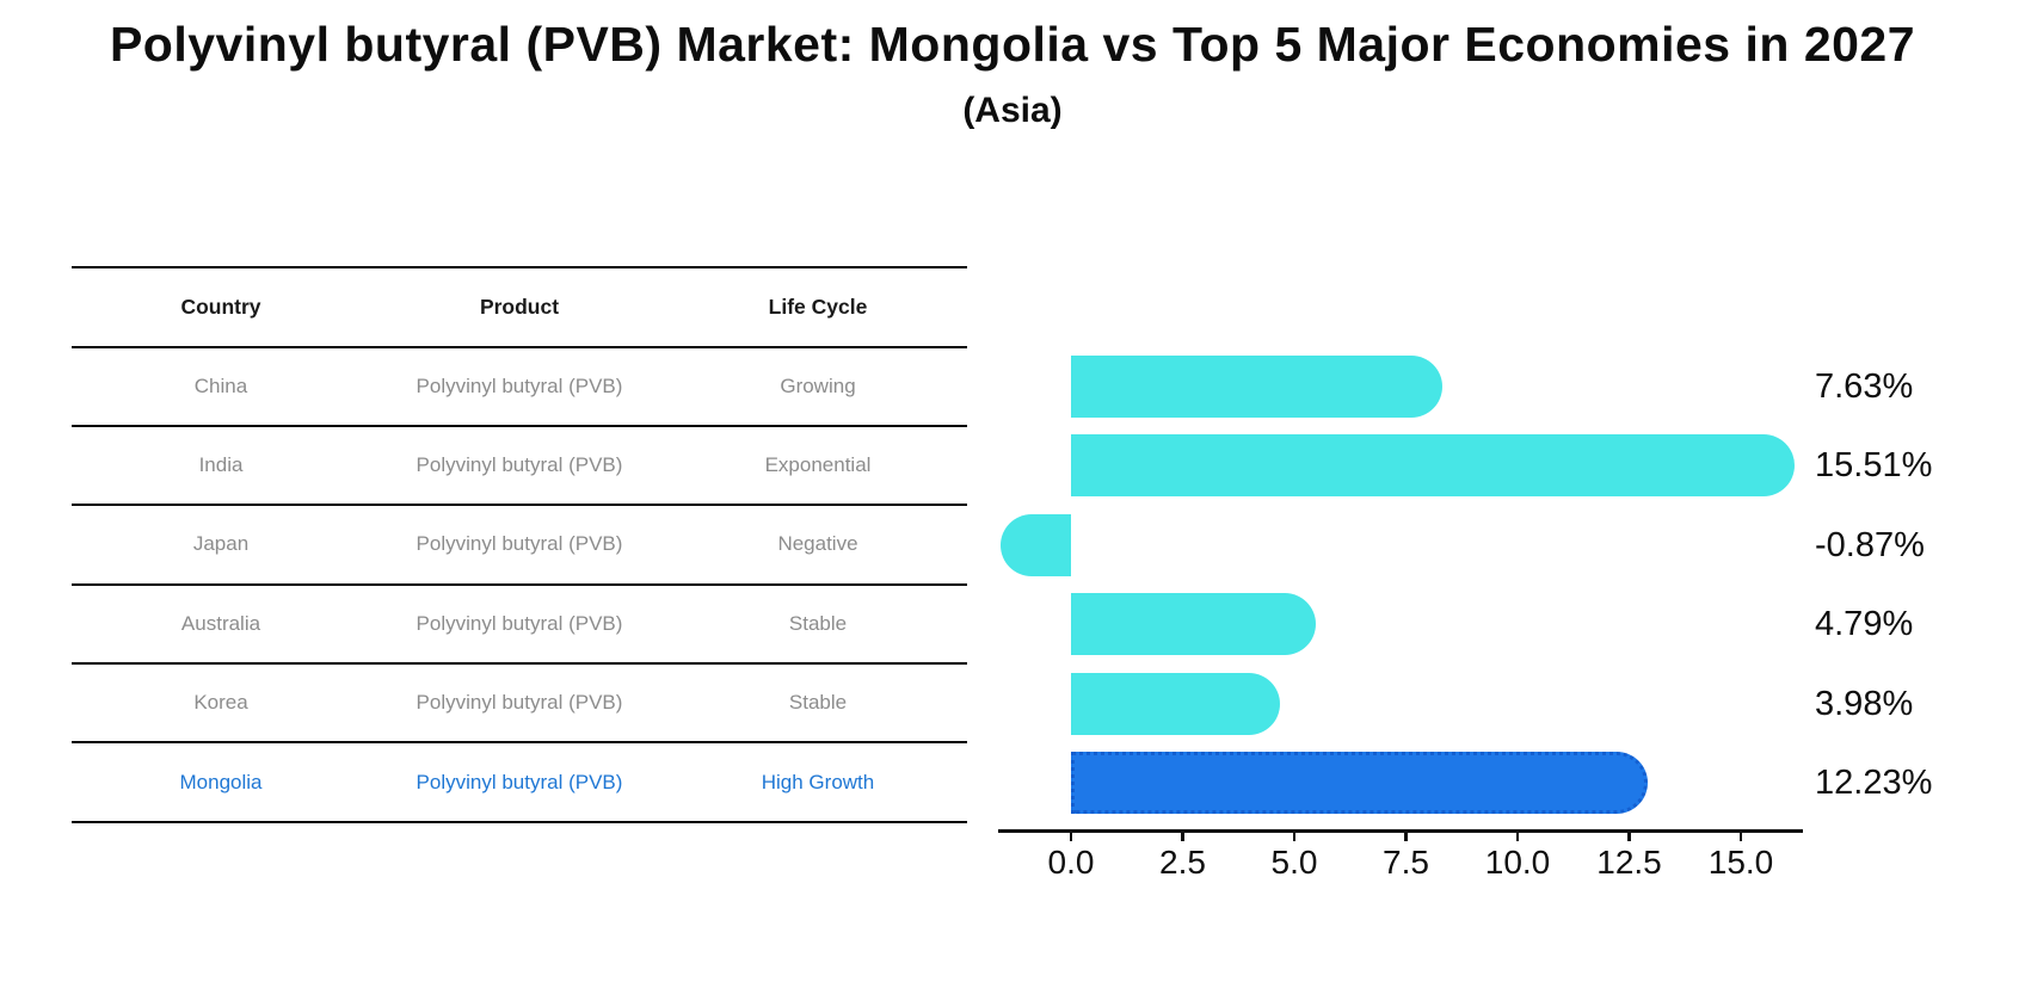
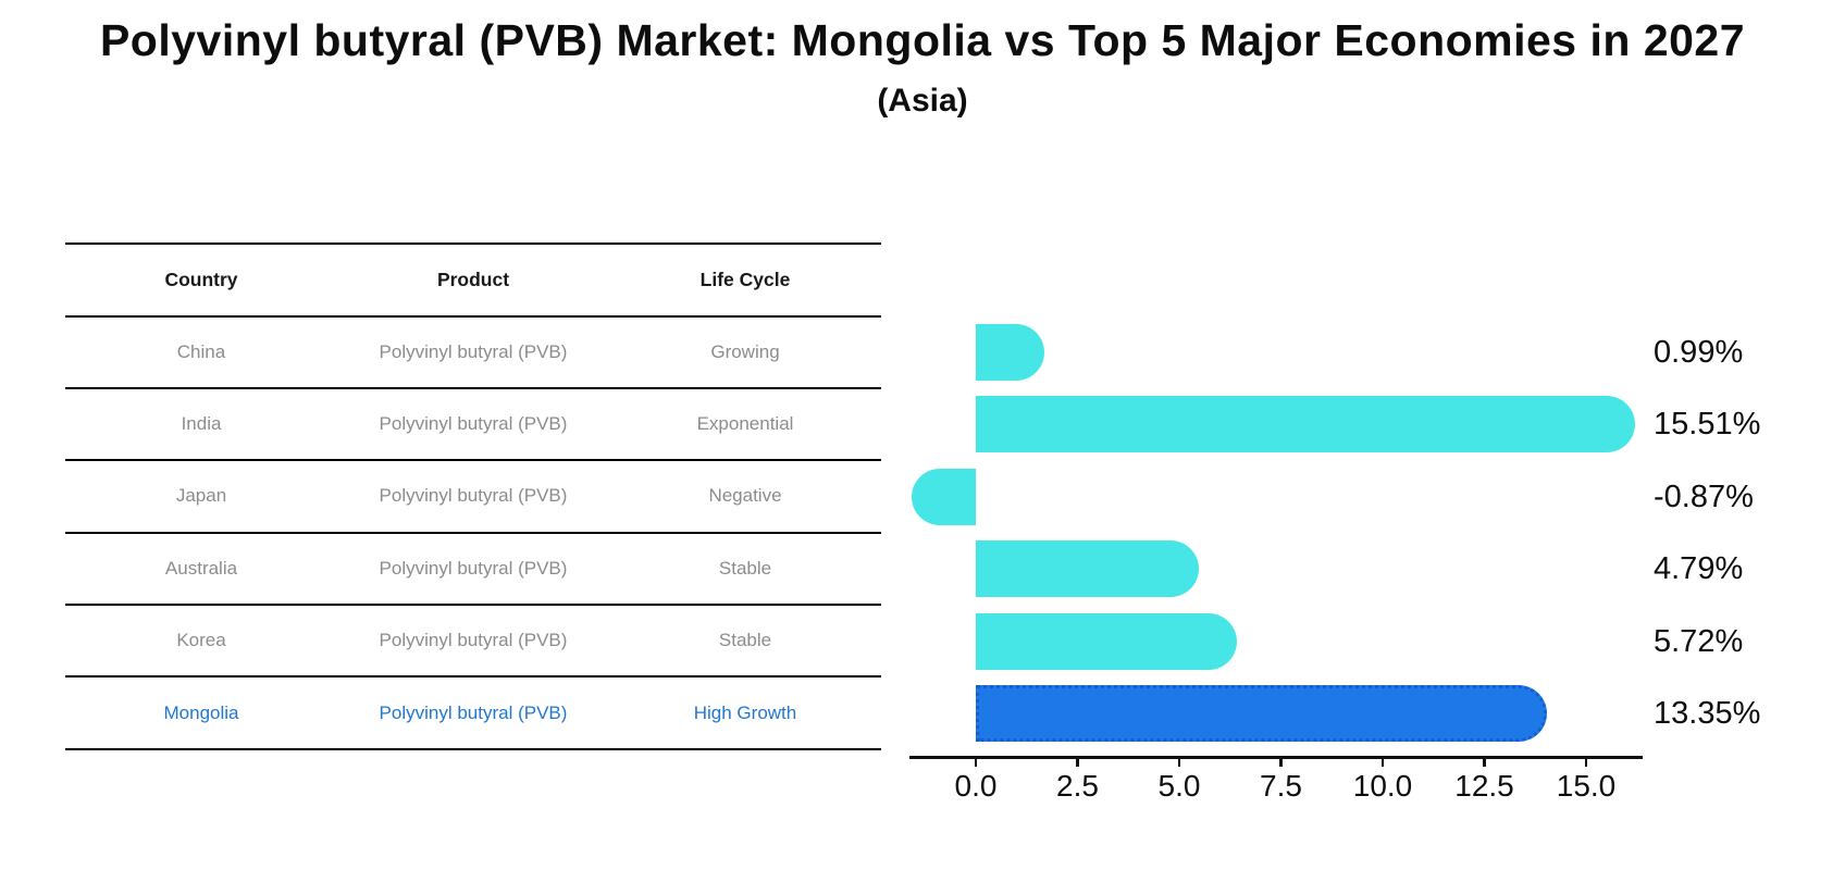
China: 7.63% -> 0.99%
Korea: 3.98% -> 5.72%
Mongolia: 12.23% -> 13.35%
